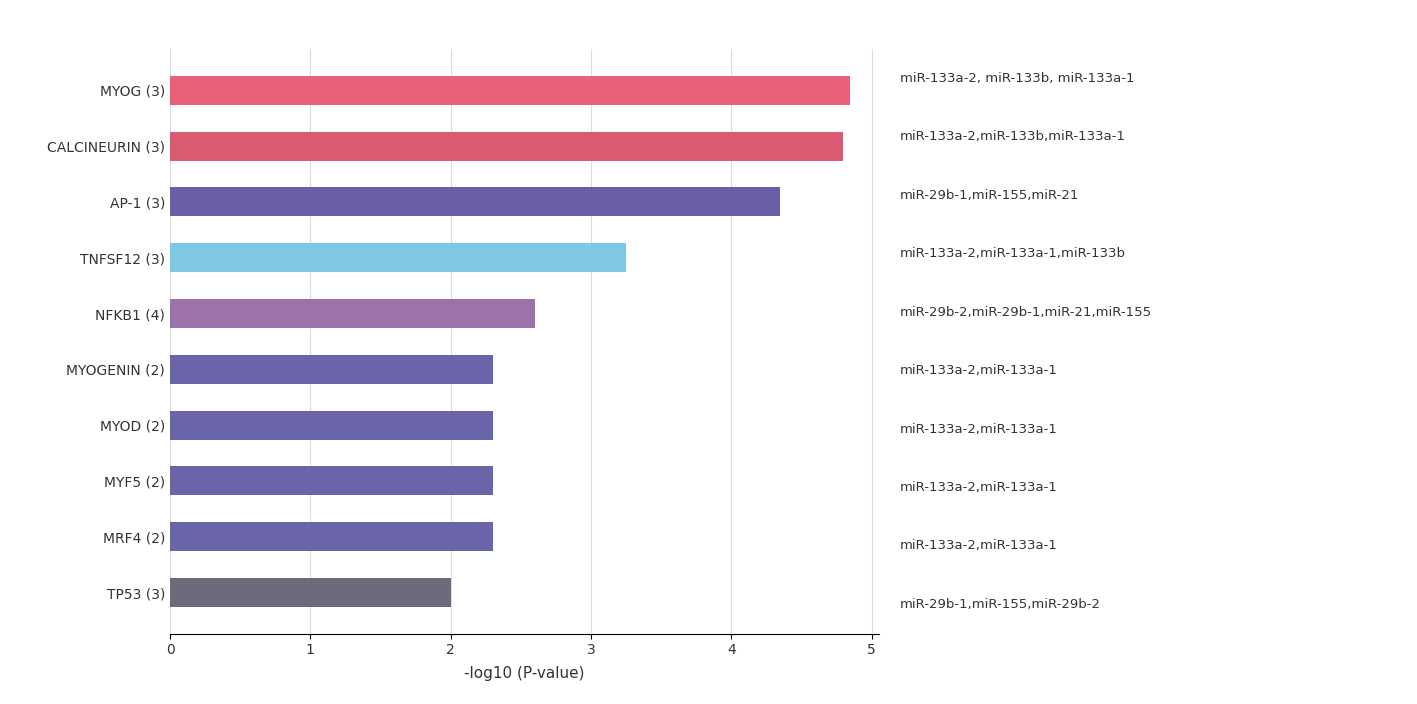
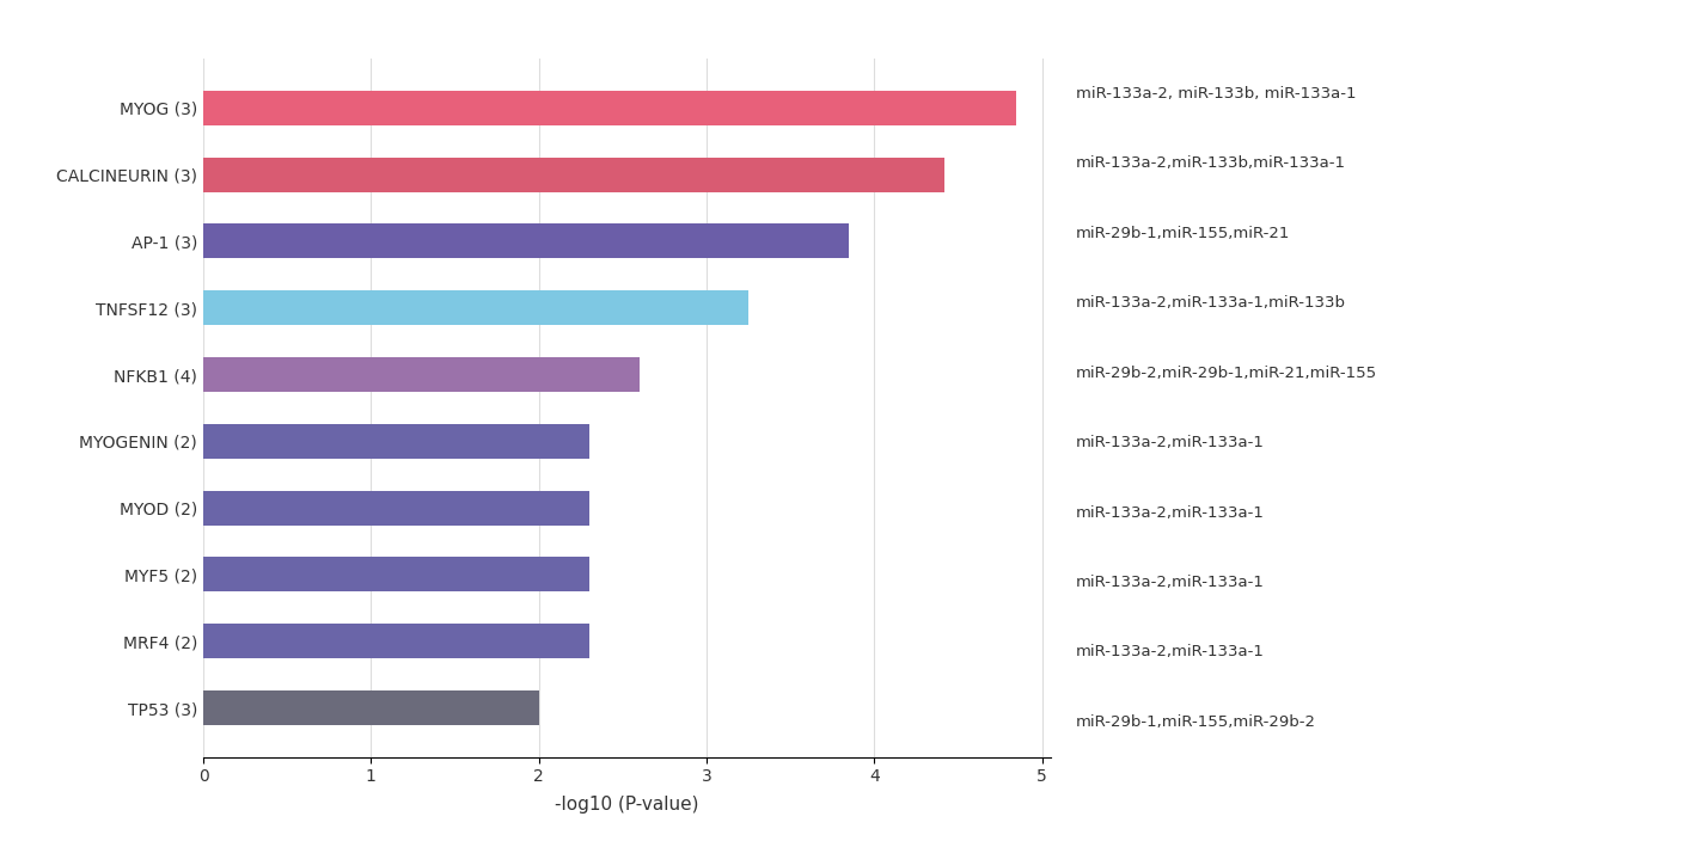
CALCINEURIN (3): 4.80 -> 4.42
AP-1 (3): 4.35 -> 3.85
